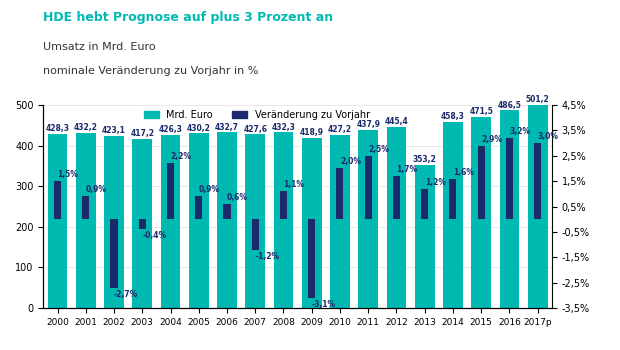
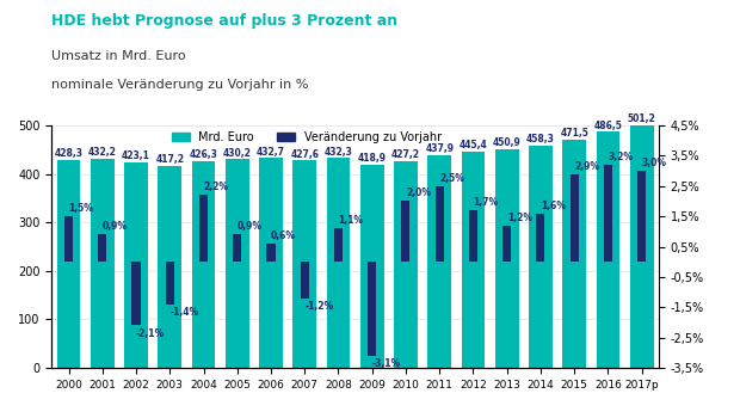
Veränderung zu Vorjahr/2002: -2,7% -> -2,1%
Veränderung zu Vorjahr/2003: -0,4% -> -1,4%
Mrd. Euro/2013: 353,2 -> 450,9
